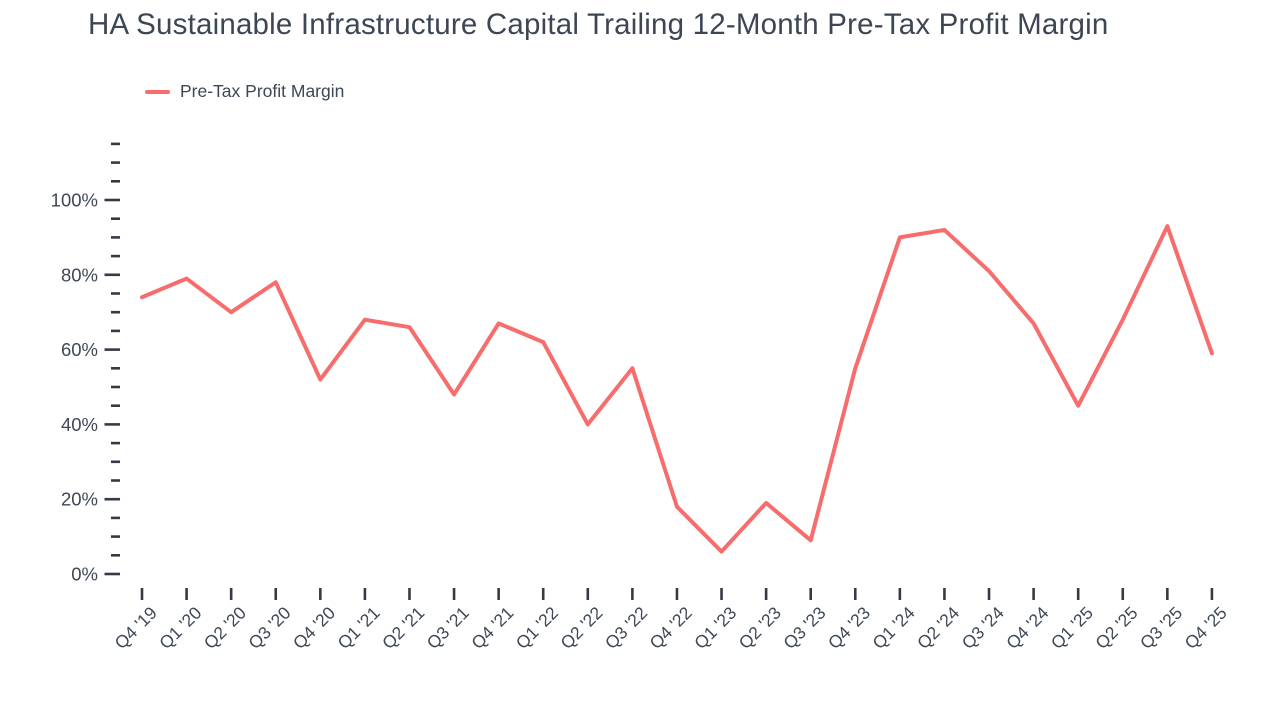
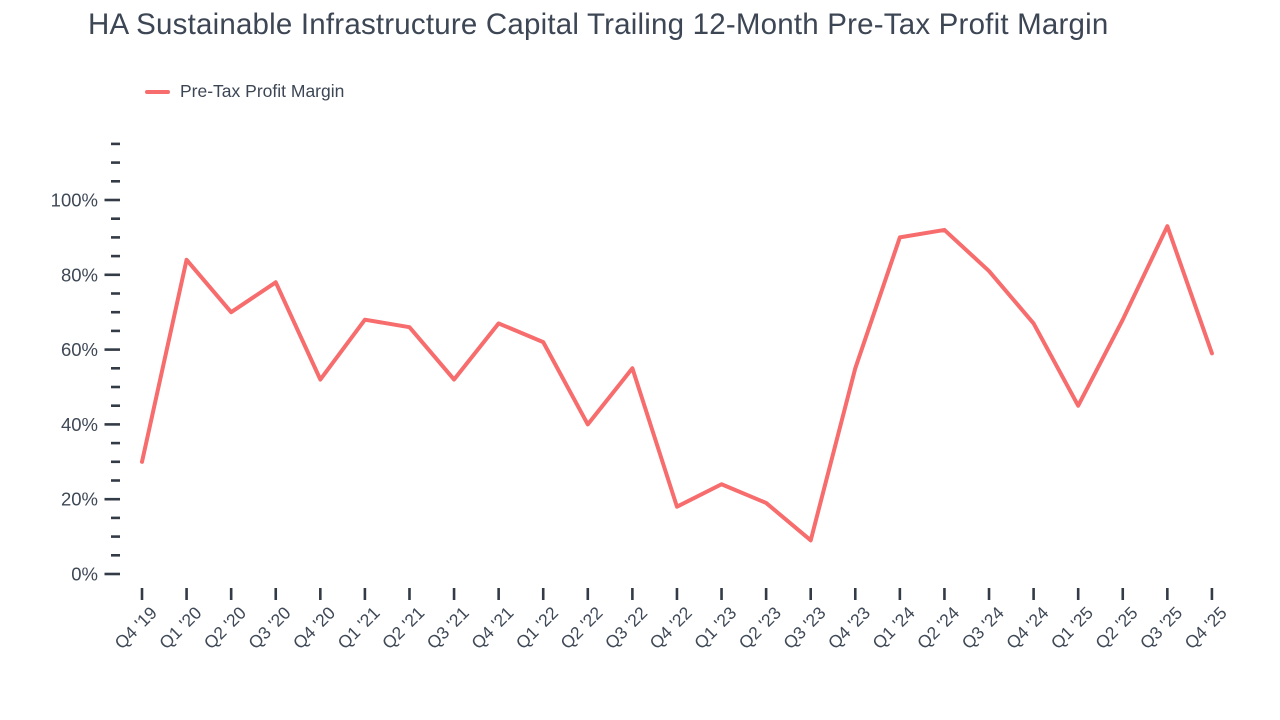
Q4 '19: 74% -> 30%
Q1 '20: 79% -> 84%
Q3 '21: 48% -> 52%
Q1 '23: 6% -> 24%
